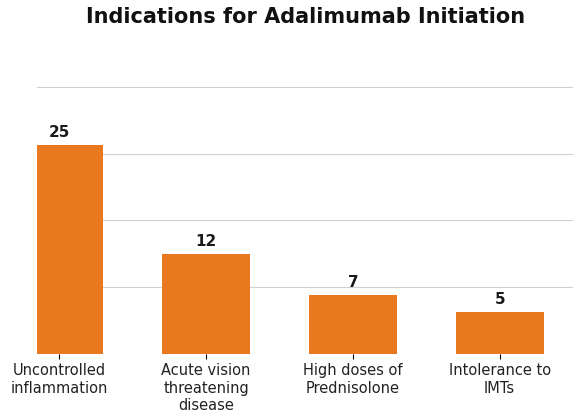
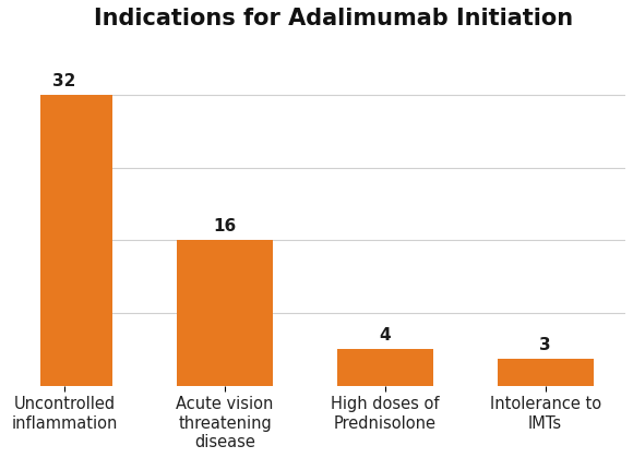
Uncontrolled inflammation: 25 -> 32
Acute vision threatening disease: 12 -> 16
High doses of Prednisolone: 7 -> 4
Intolerance to IMTs: 5 -> 3
